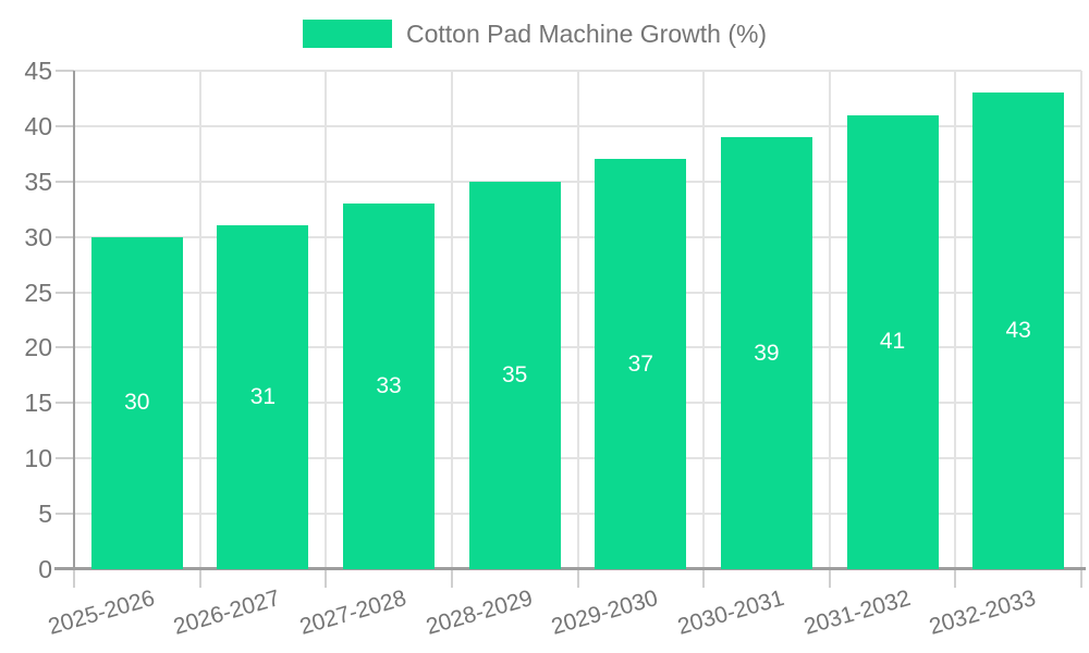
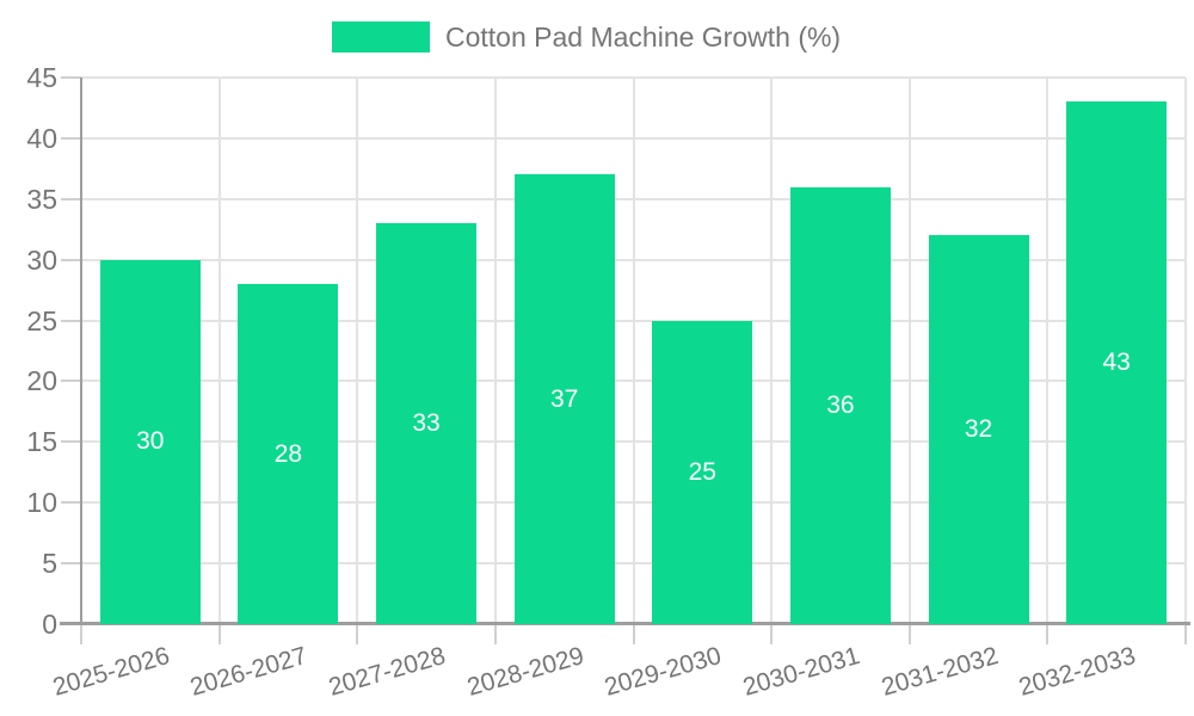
2026-2027: 31 -> 28
2028-2029: 35 -> 37
2029-2030: 37 -> 25
2030-2031: 39 -> 36
2031-2032: 41 -> 32
